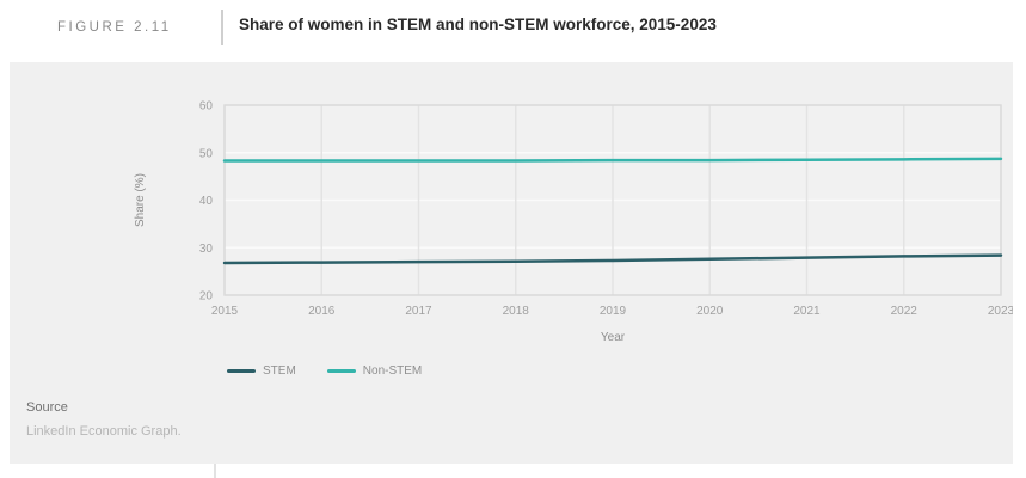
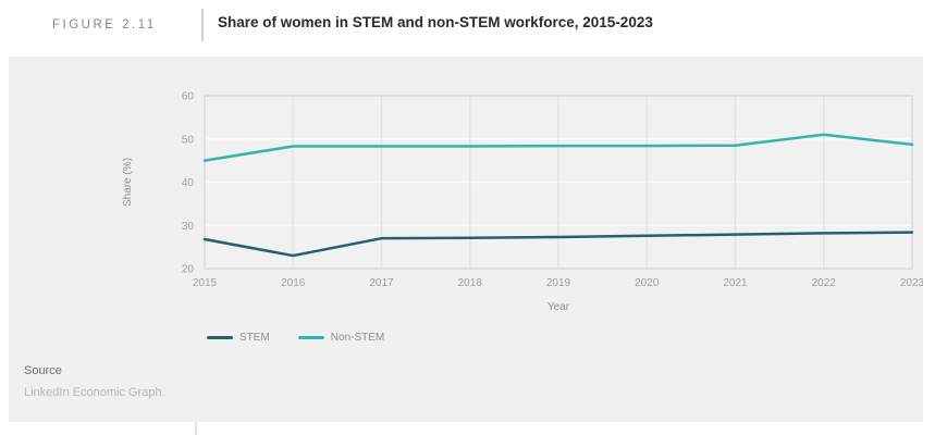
Non-STEM/2015: 48 -> 45
STEM/2016: 27 -> 23
Non-STEM/2022: 49 -> 51
